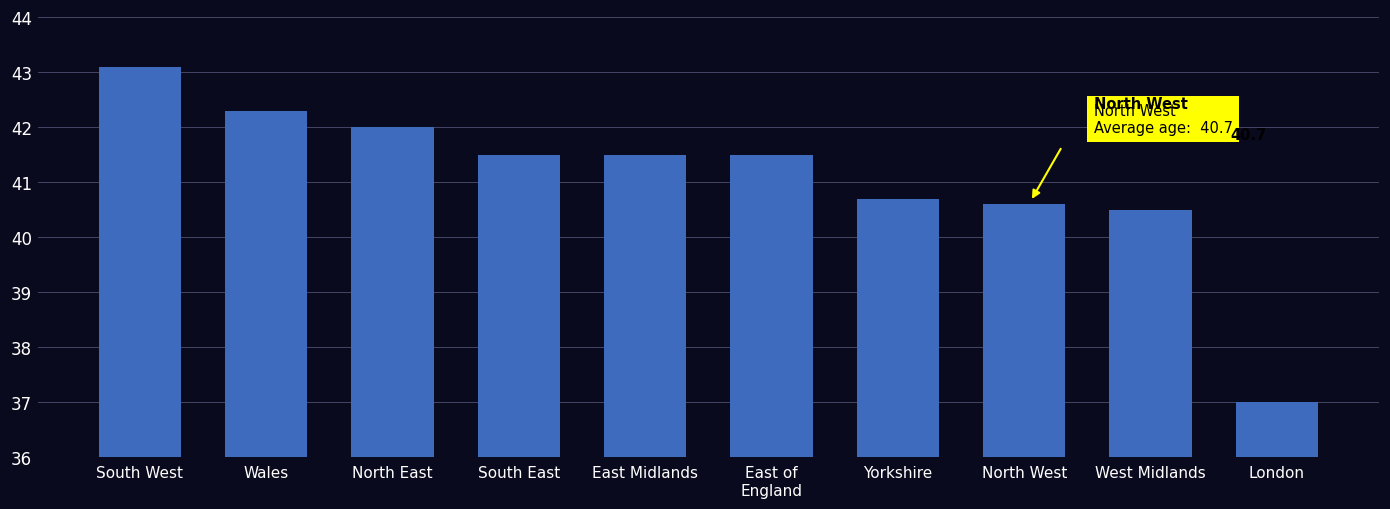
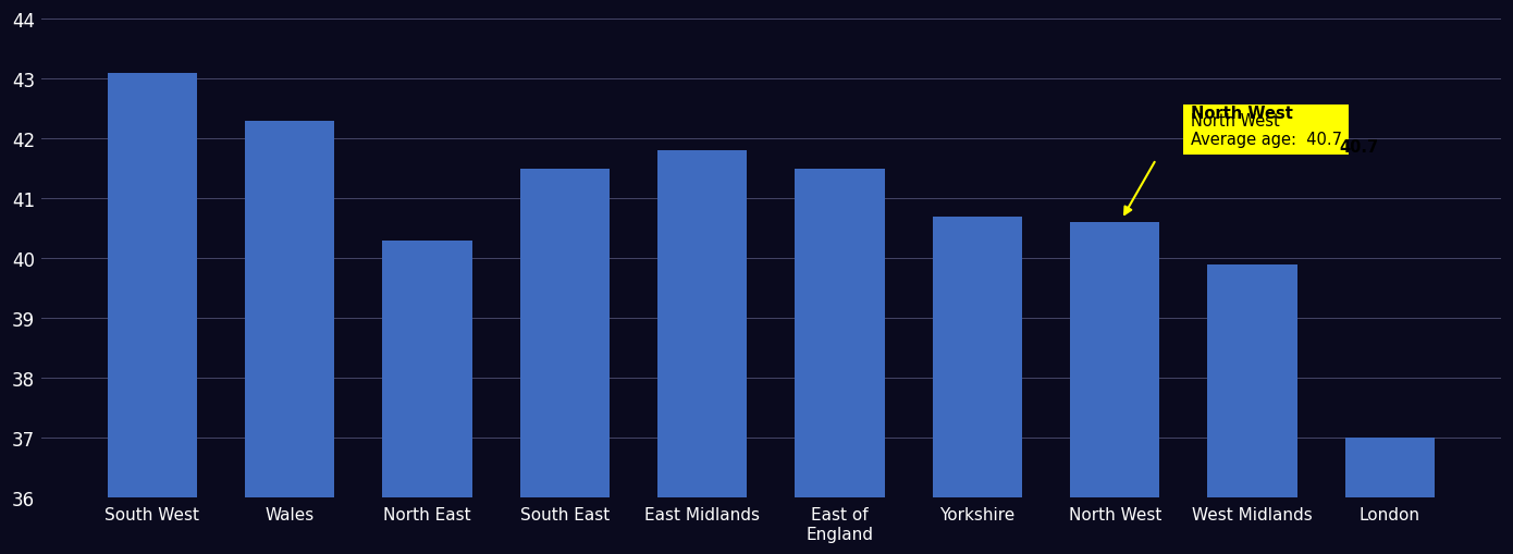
North East: 42.0 -> 40.3
East Midlands: 41.5 -> 41.8
West Midlands: 40.5 -> 39.9
